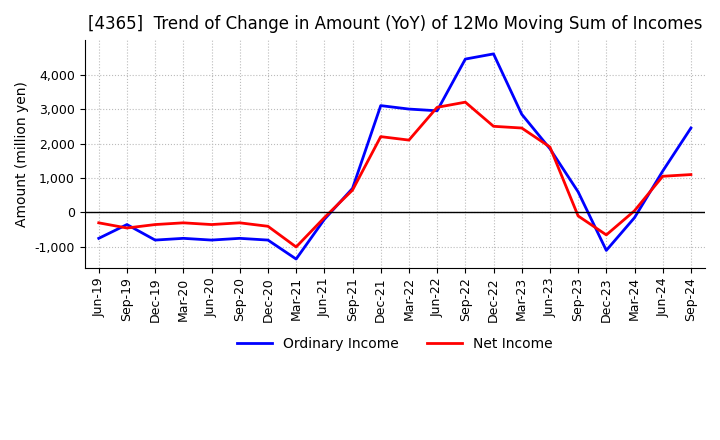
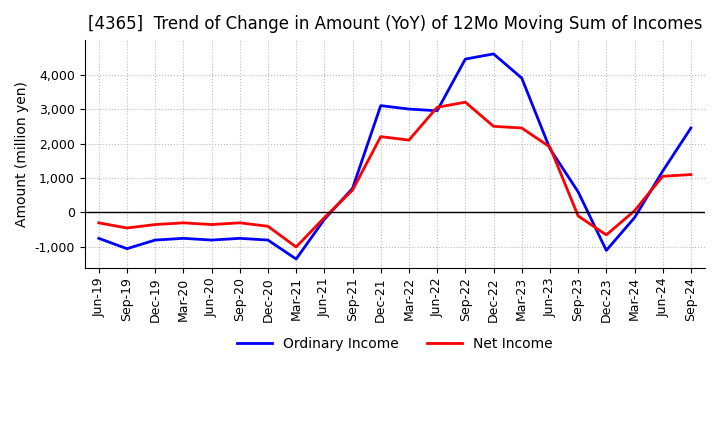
Ordinary Income/Sep-19: -350 -> -1,050
Ordinary Income/Mar-23: 2,850 -> 3,900
